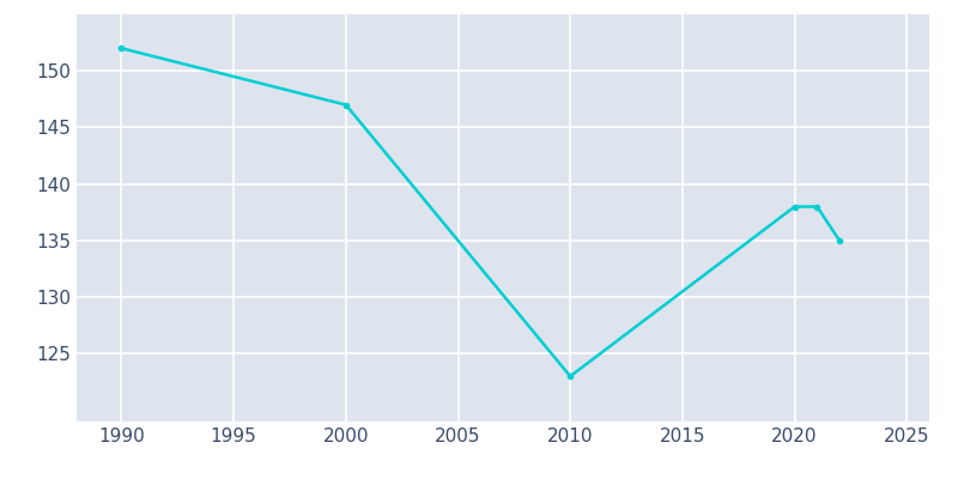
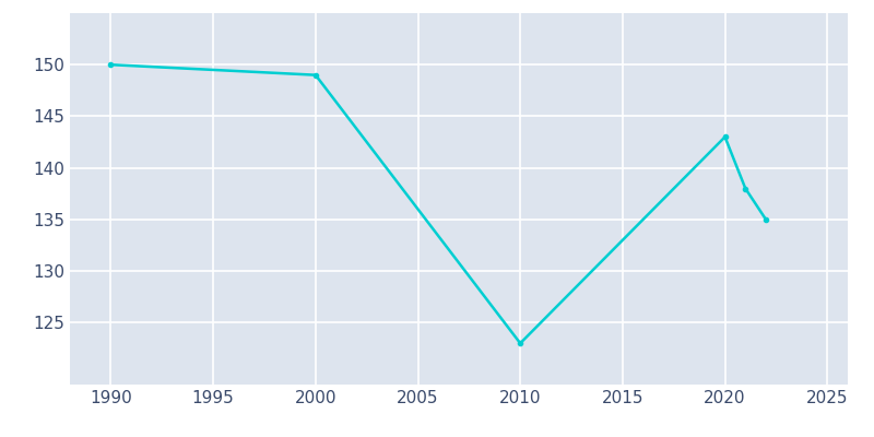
1990: 152 -> 150
2000: 147 -> 149
2020: 138 -> 143
